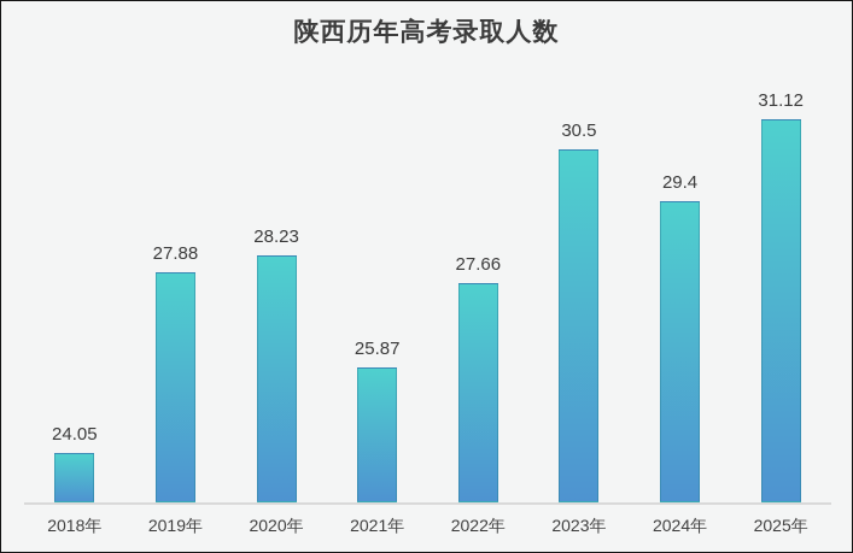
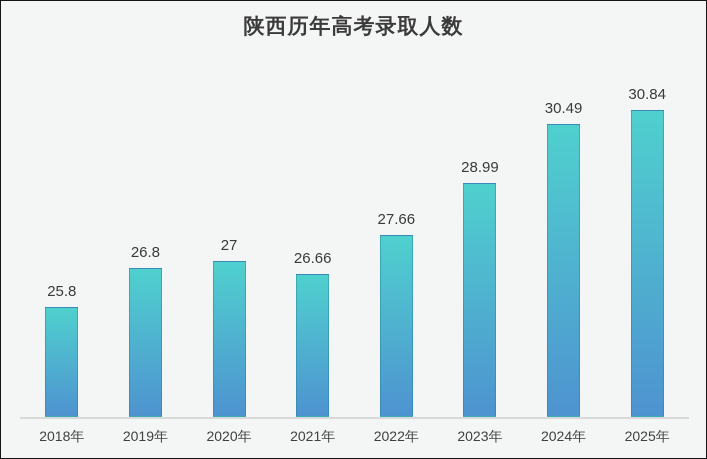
2018年: 24.05 -> 25.8
2019年: 27.88 -> 26.8
2020年: 28.23 -> 27
2021年: 25.87 -> 26.66
2023年: 30.5 -> 28.99
2024年: 29.4 -> 30.49
2025年: 31.12 -> 30.84
